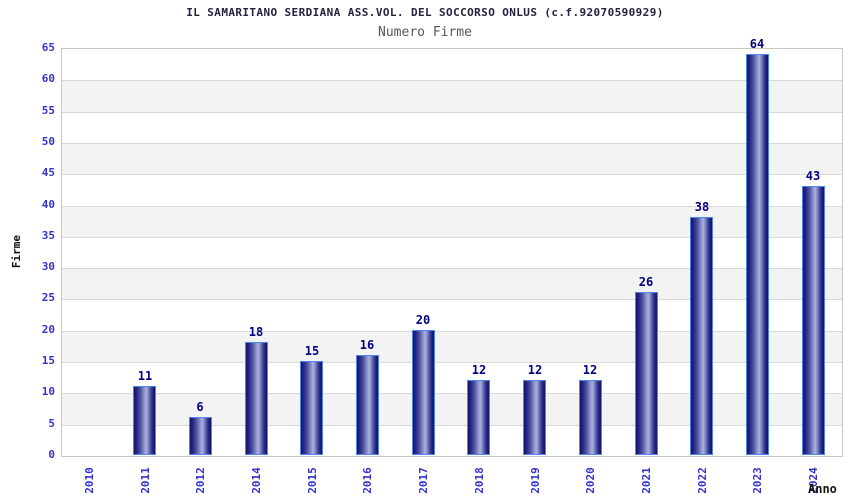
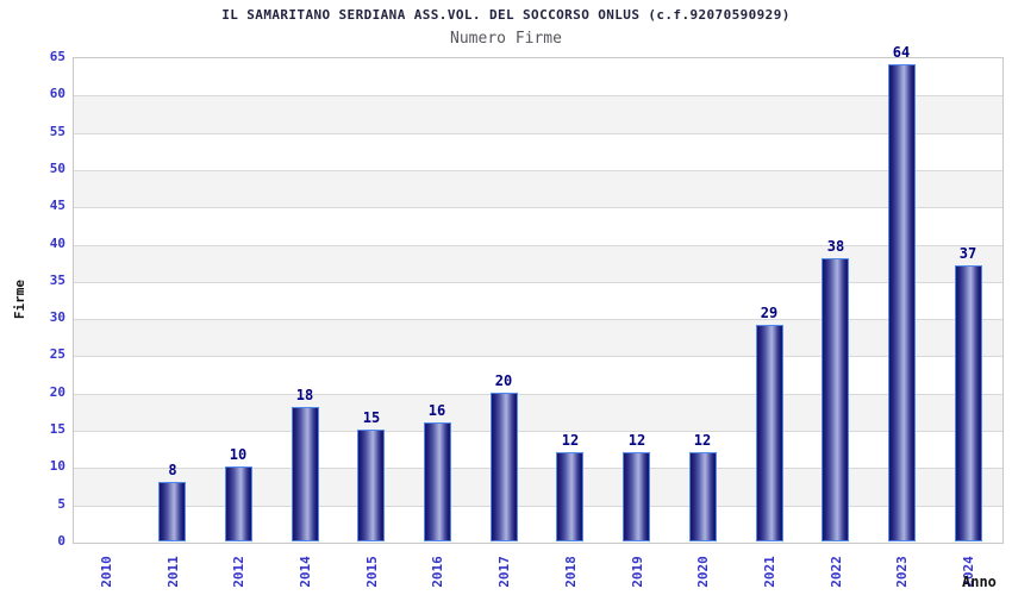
2011: 11 -> 8
2012: 6 -> 10
2021: 26 -> 29
2024: 43 -> 37
